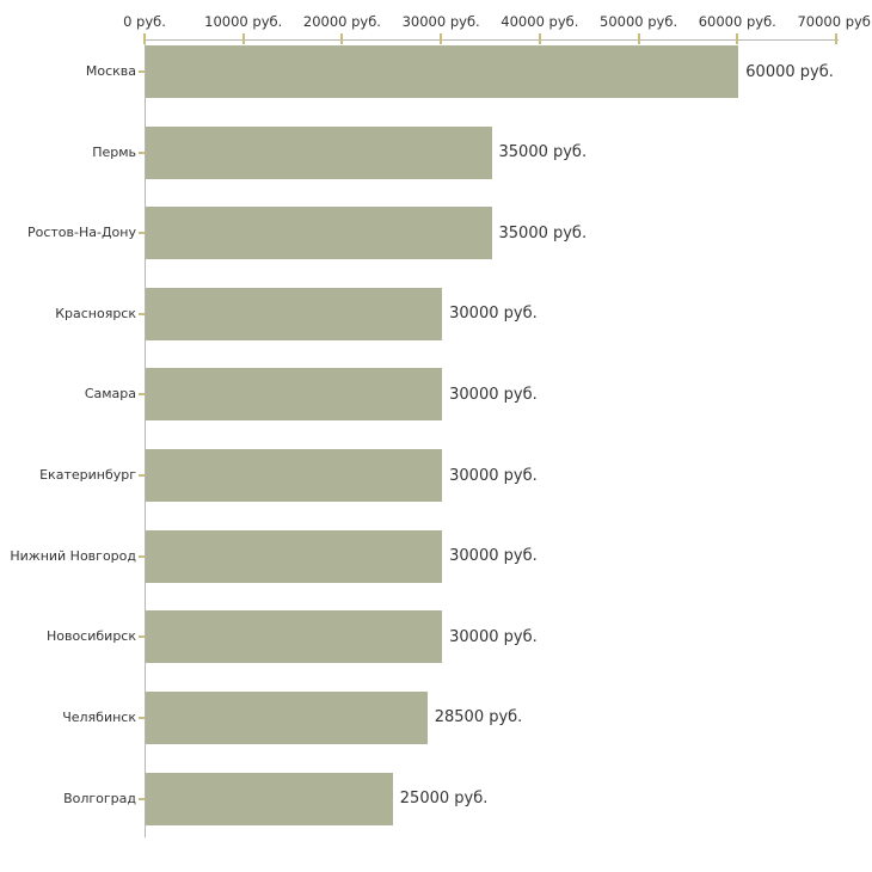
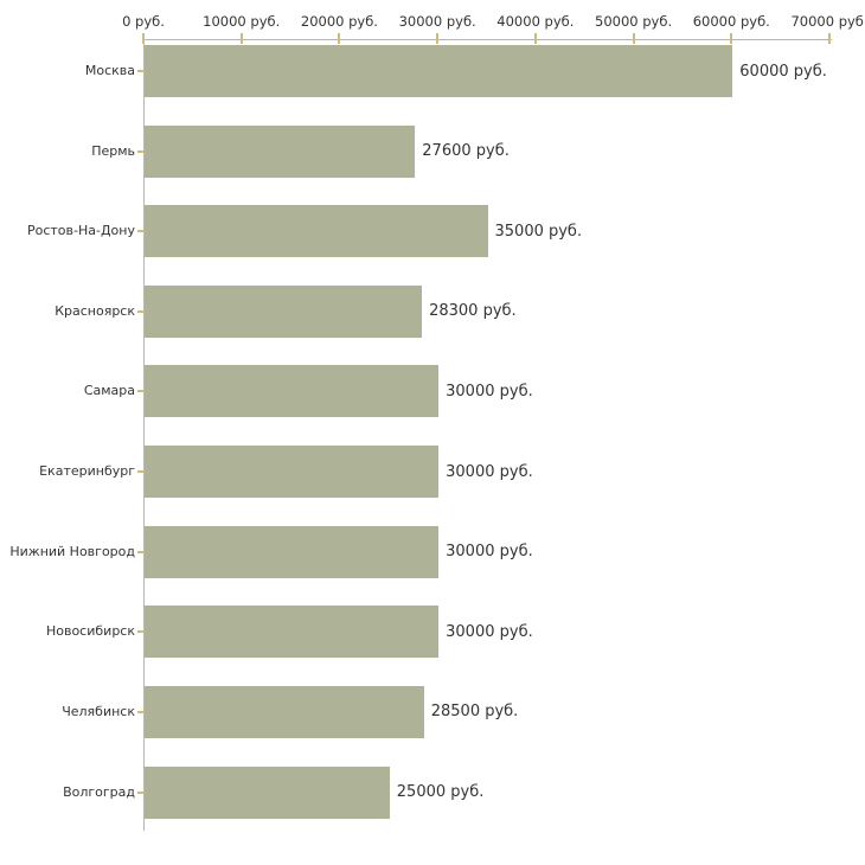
Пермь: 35000 -> 27600
Красноярск: 30000 -> 28300
